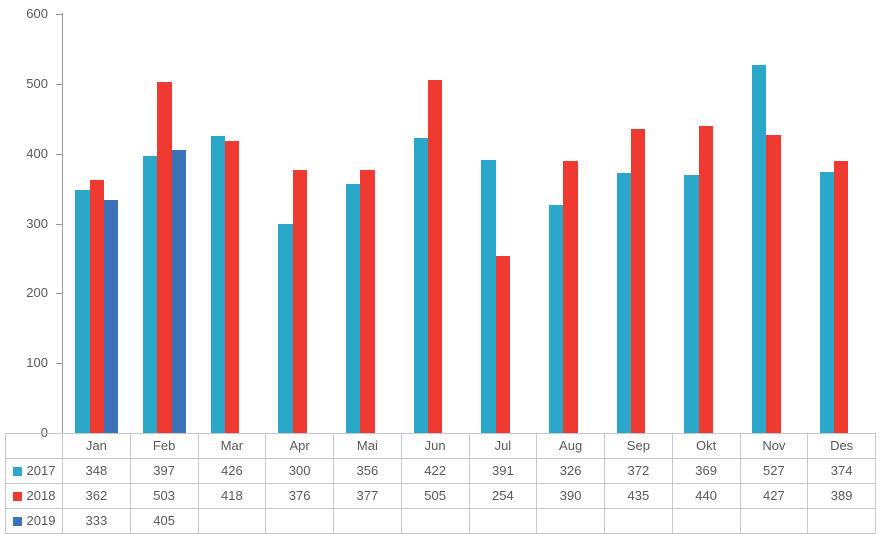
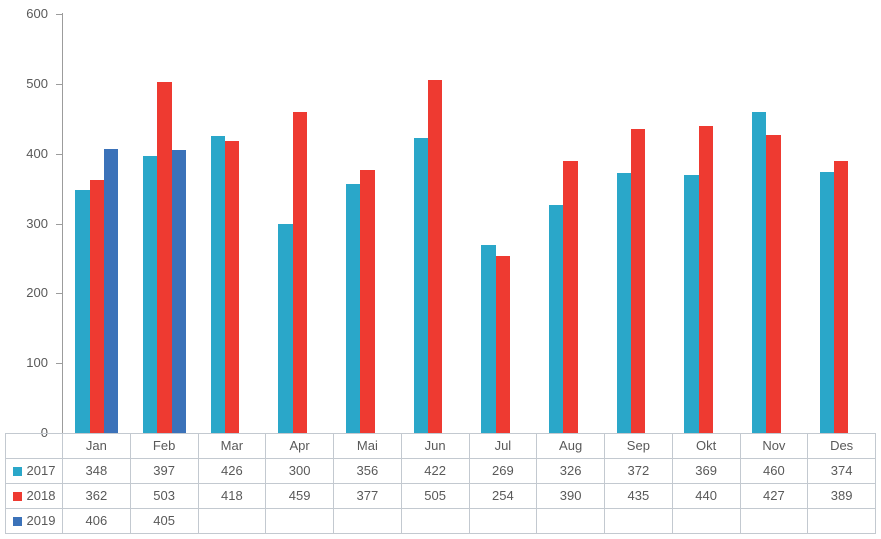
2019/Jan: 333 -> 406
2018/Apr: 376 -> 459
2017/Jul: 391 -> 269
2017/Nov: 527 -> 460
